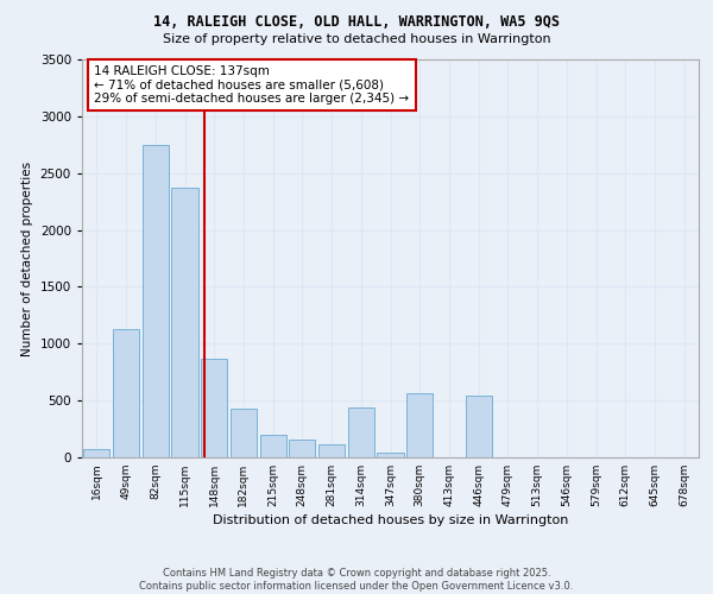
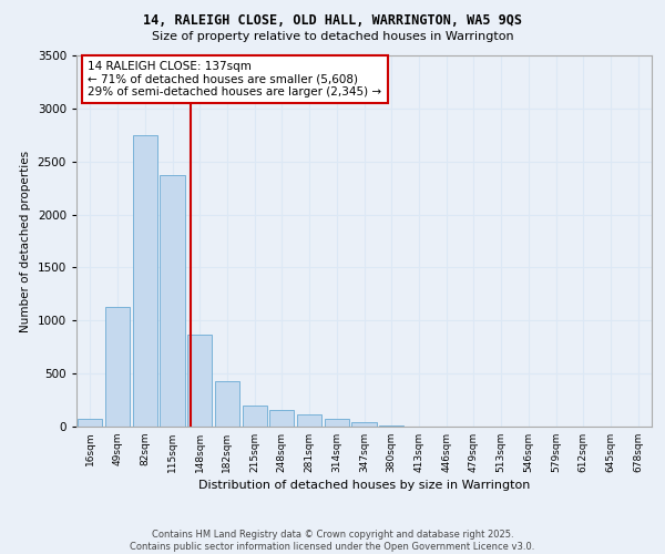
314sqm: 440 -> 70
380sqm: 560 -> 10
446sqm: 540 -> 0
